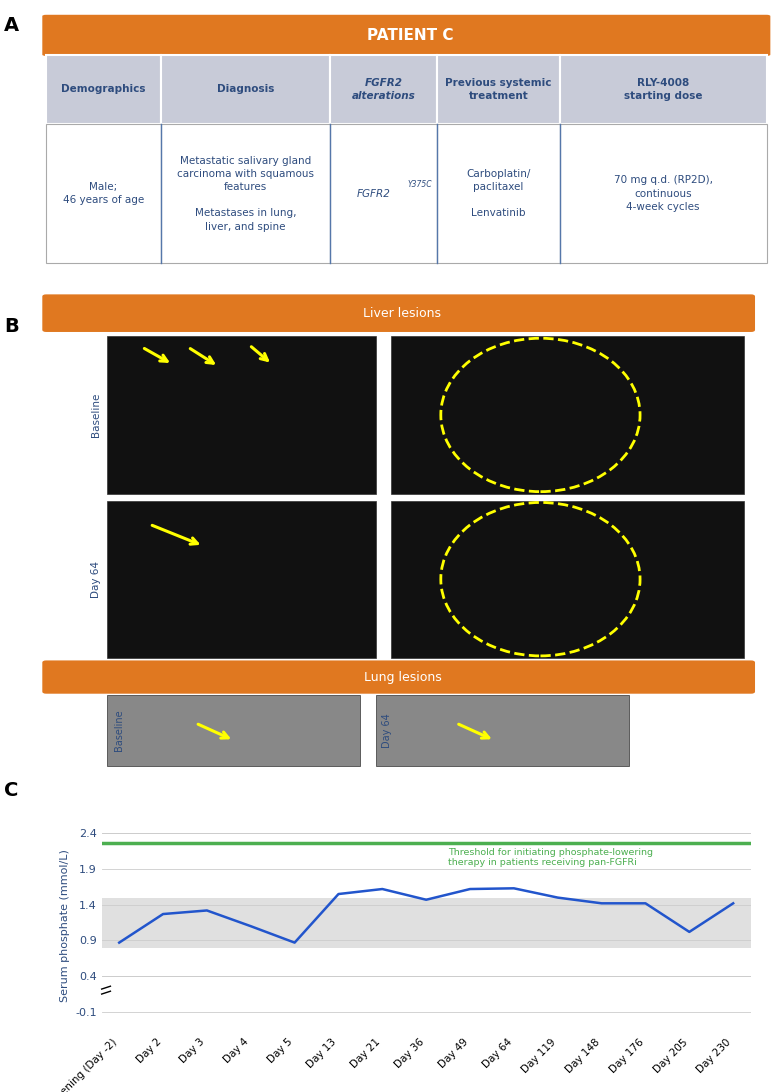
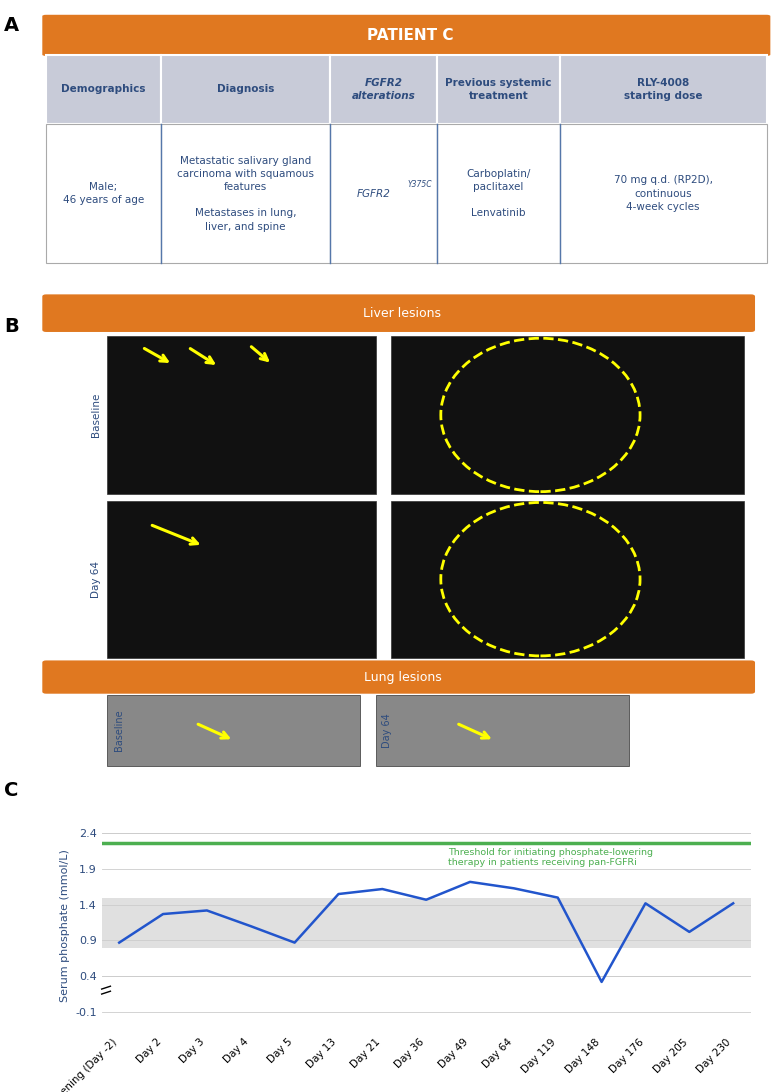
Day 49: 1.62 -> 1.72
Day 148: 1.42 -> 0.32
